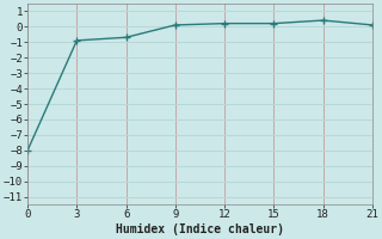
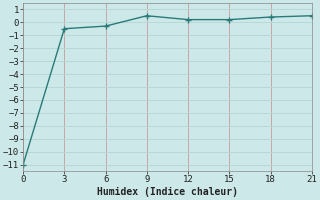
0: -8.0 -> -11.0
3: -0.9 -> -0.5
6: -0.7 -> -0.3
9: 0.1 -> 0.5
21: 0.1 -> 0.5
